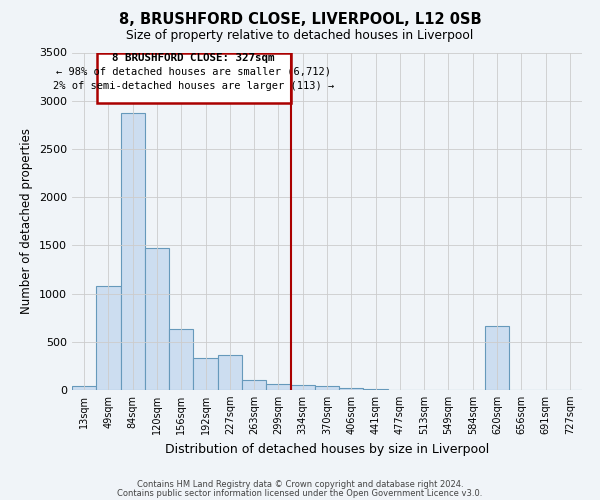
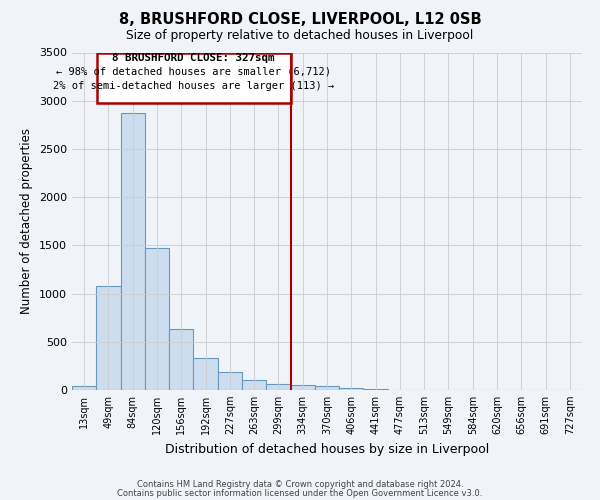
227sqm: 360 -> 190
620sqm: 660 -> 0
